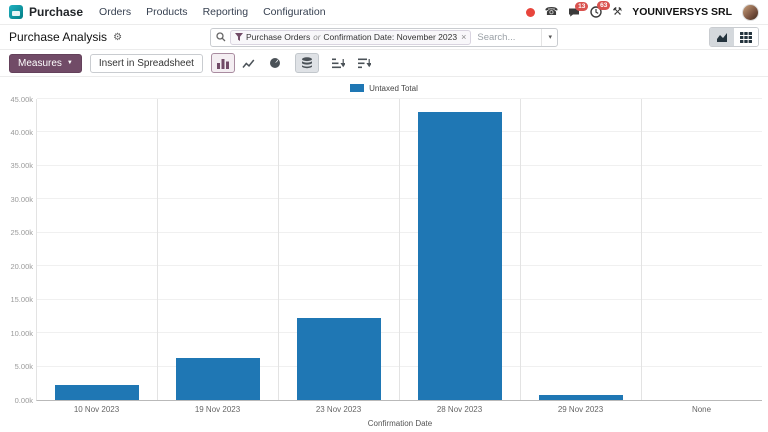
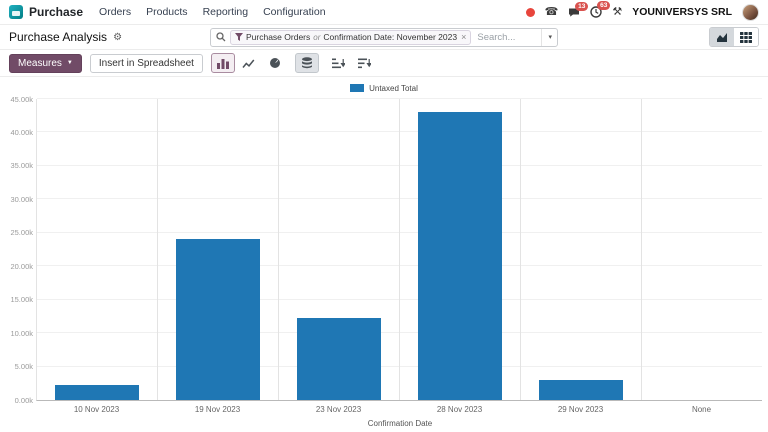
19 Nov 2023: 6k -> 24k
29 Nov 2023: 1k -> 3k
